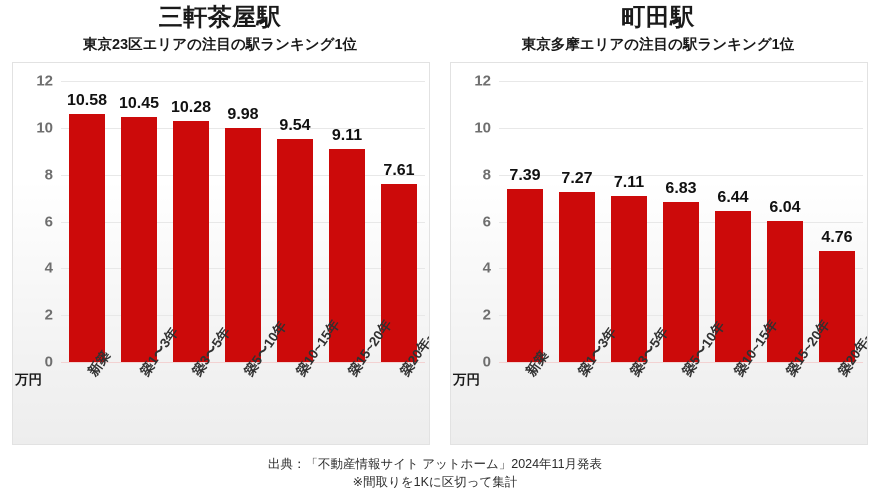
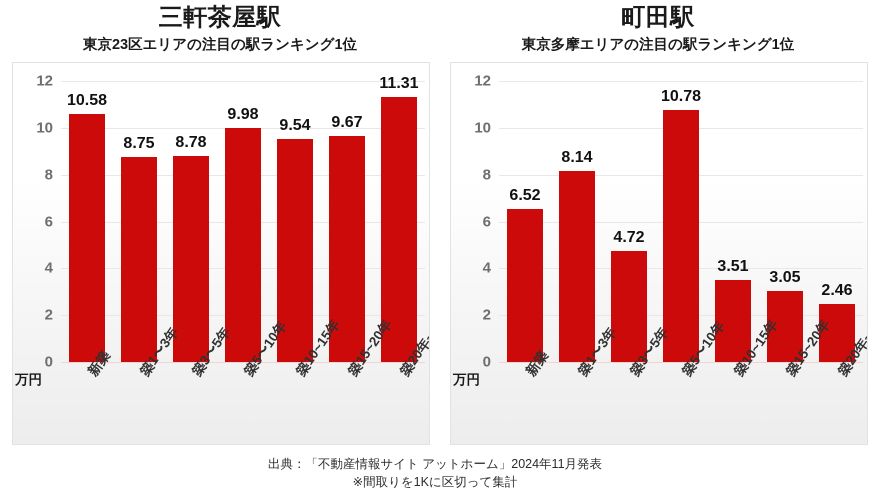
三軒茶屋駅/築1〜3年: 10.45 -> 8.75
三軒茶屋駅/築3〜5年: 10.28 -> 8.78
三軒茶屋駅/築15~20年: 9.11 -> 9.67
三軒茶屋駅/築20年~: 7.61 -> 11.31
町田駅/新築: 7.39 -> 6.52
町田駅/築1〜3年: 7.27 -> 8.14
町田駅/築3〜5年: 7.11 -> 4.72
町田駅/築5〜10年: 6.83 -> 10.78
町田駅/築10~15年: 6.44 -> 3.51
町田駅/築15~20年: 6.04 -> 3.05
町田駅/築20年~: 4.76 -> 2.46
